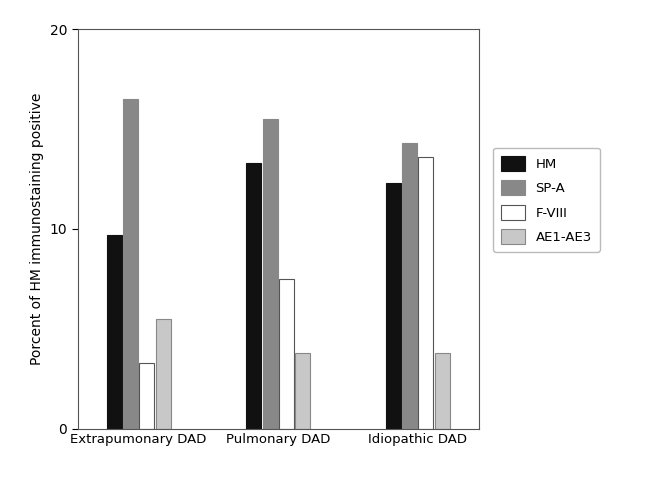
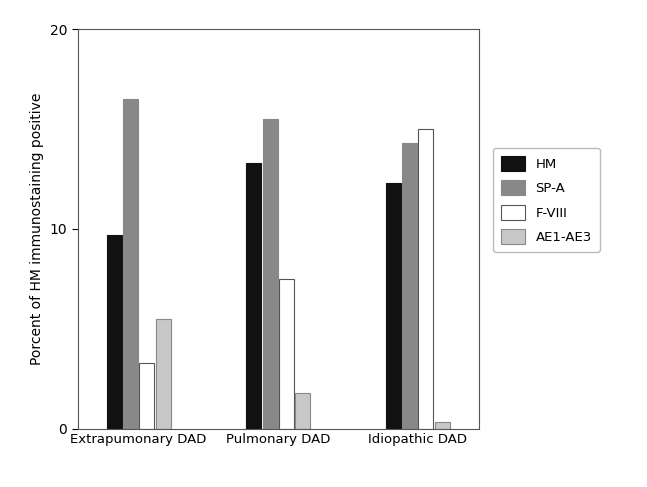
AE1-AE3/Pulmonary DAD: 3.8 -> 1.8
F-VIII/Idiopathic DAD: 13.6 -> 15.0
AE1-AE3/Idiopathic DAD: 3.8 -> 0.3
